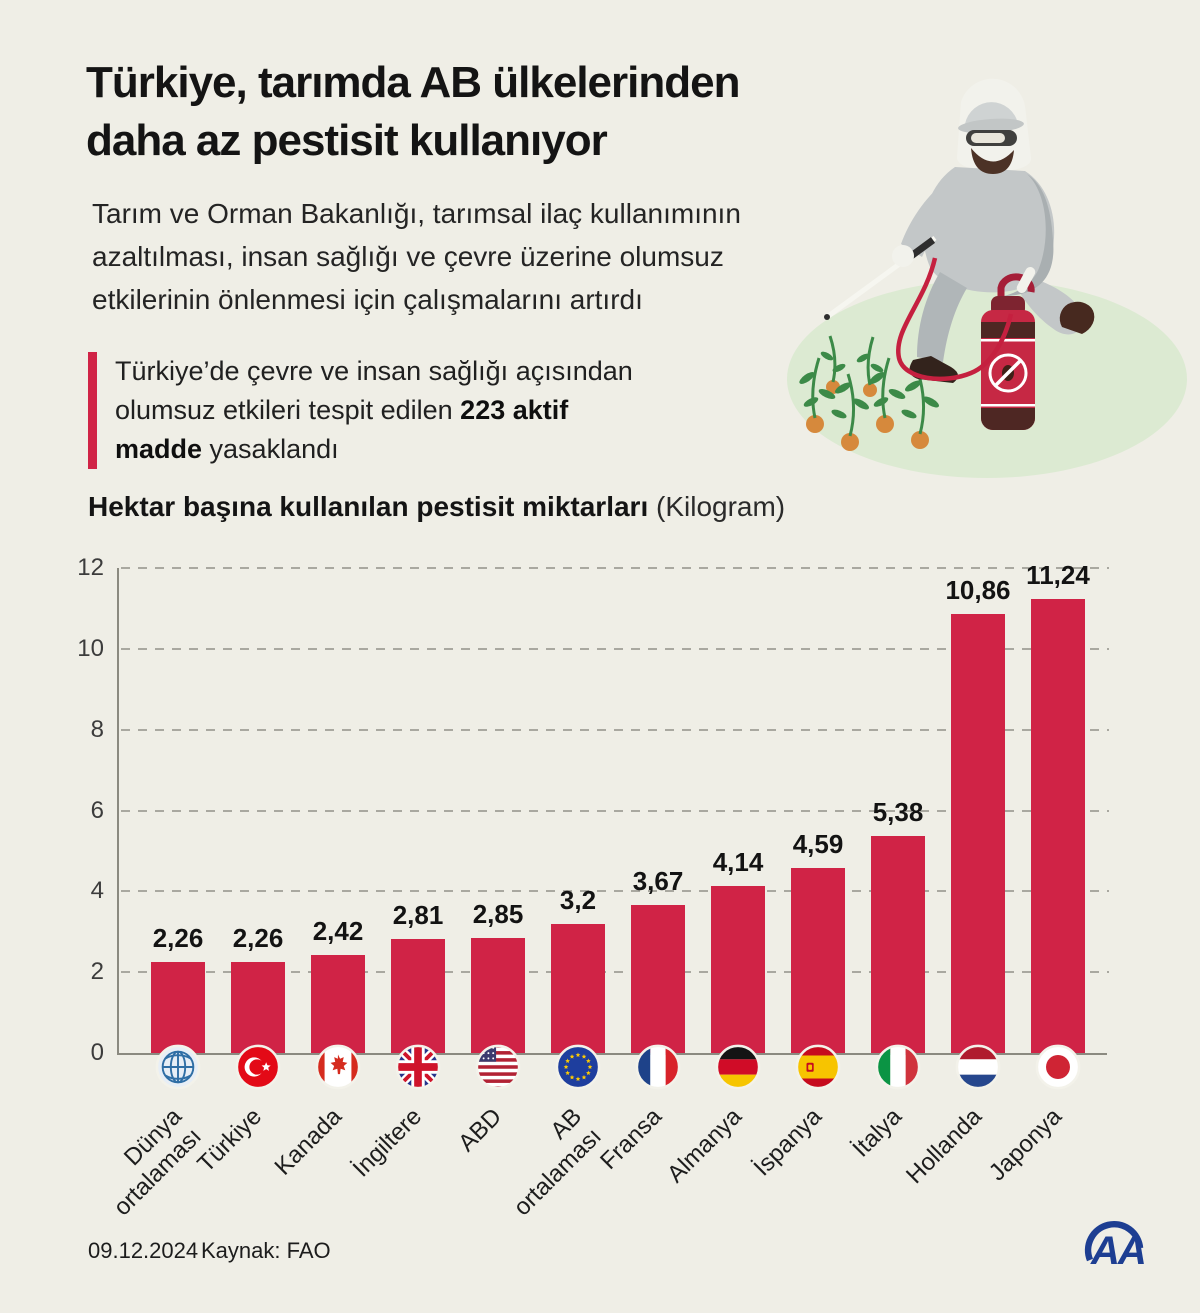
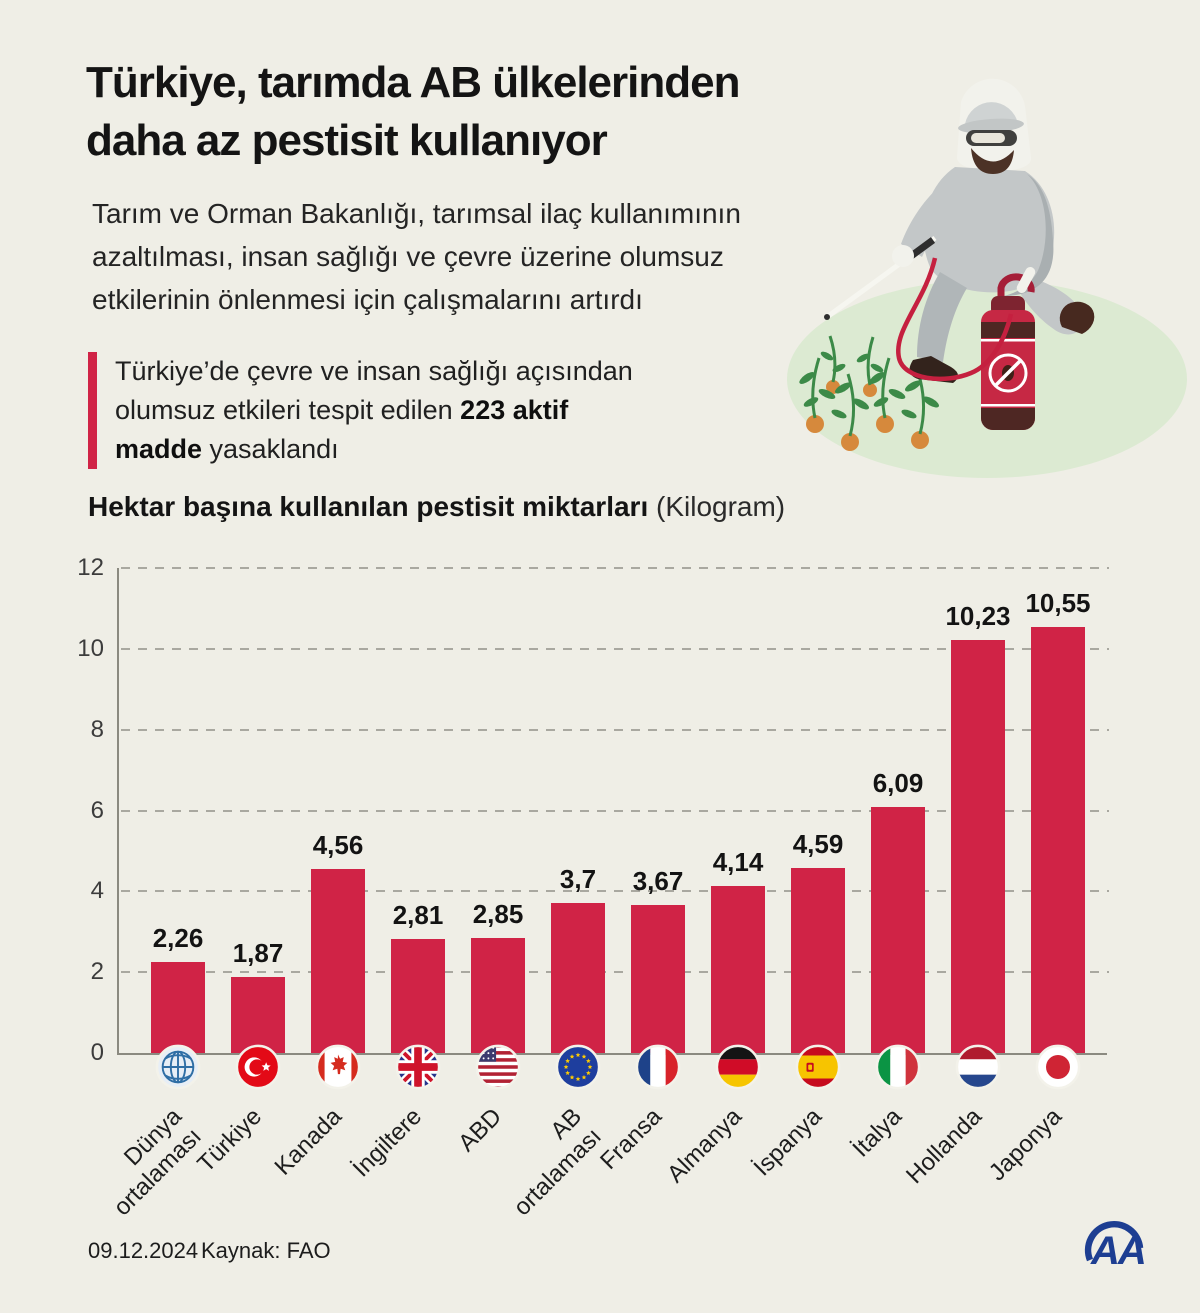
Türkiye: 2,26 -> 1,87
Kanada: 2,42 -> 4,56
AB ortalaması: 3,2 -> 3,7
İtalya: 5,38 -> 6,09
Hollanda: 10,86 -> 10,23
Japonya: 11,24 -> 10,55
